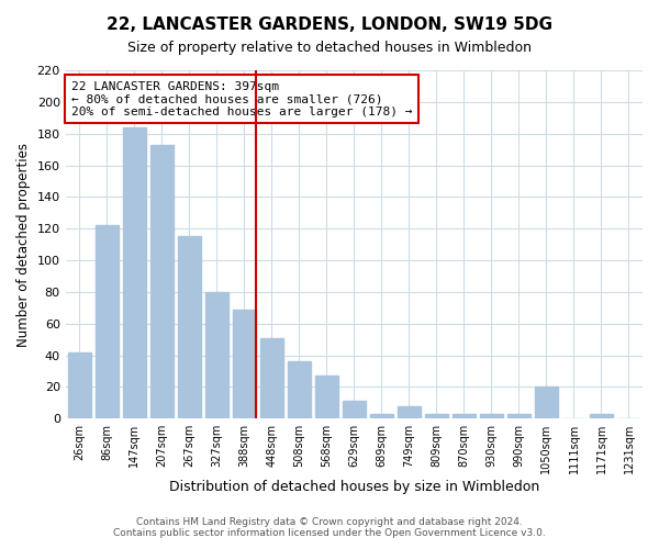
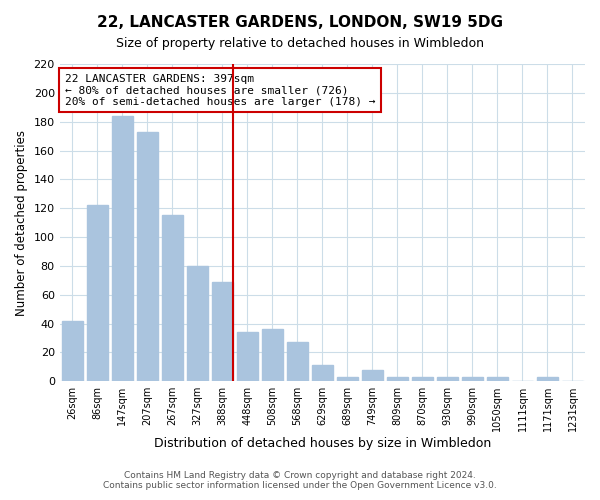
448sqm: 51 -> 34
1050sqm: 20 -> 3
